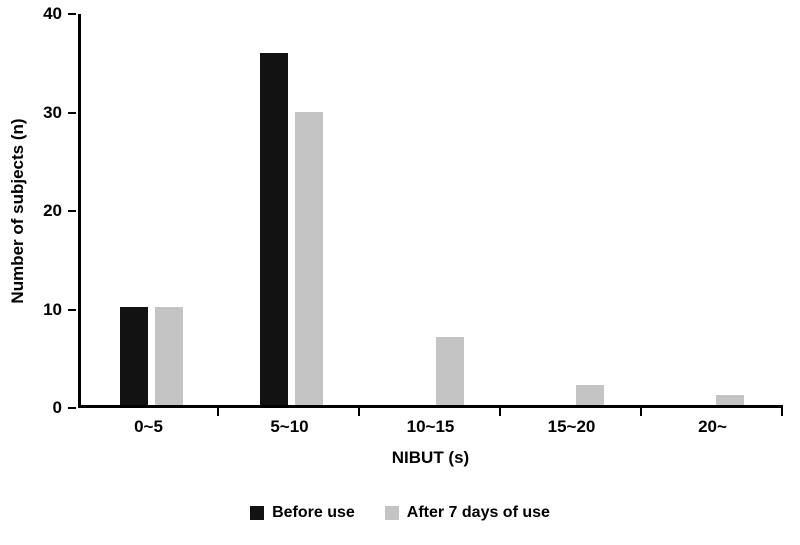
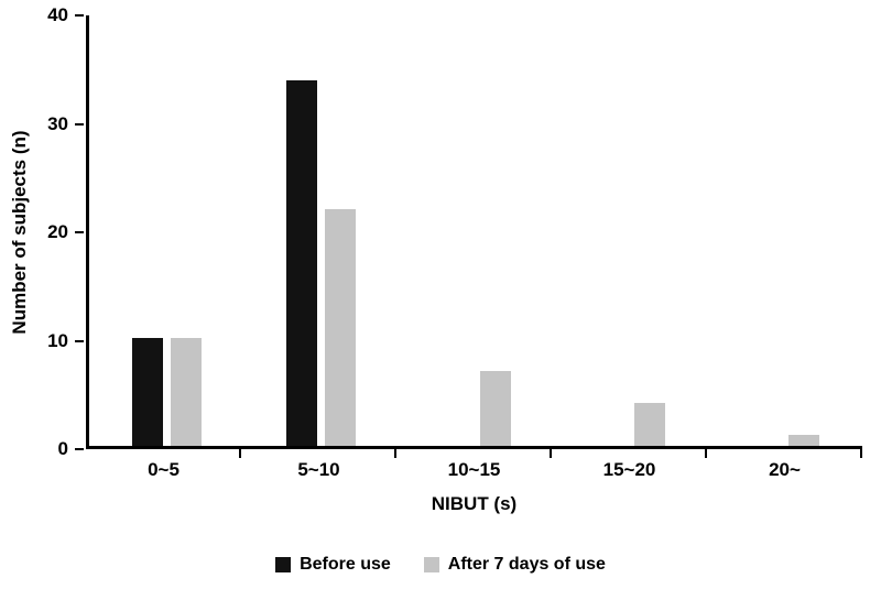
Before use/5~10: 36 -> 34
After 7 days of use/5~10: 30 -> 22
After 7 days of use/15~20: 2 -> 4
